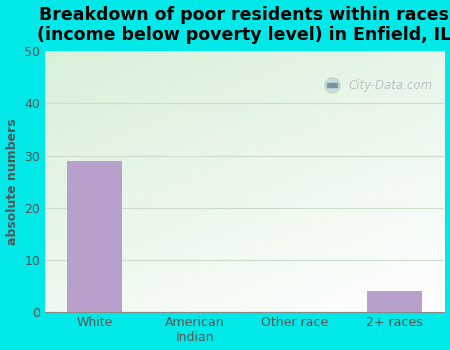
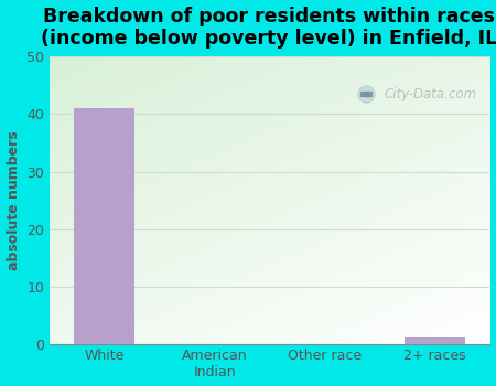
White: 29 -> 41
2+ races: 4 -> 1
